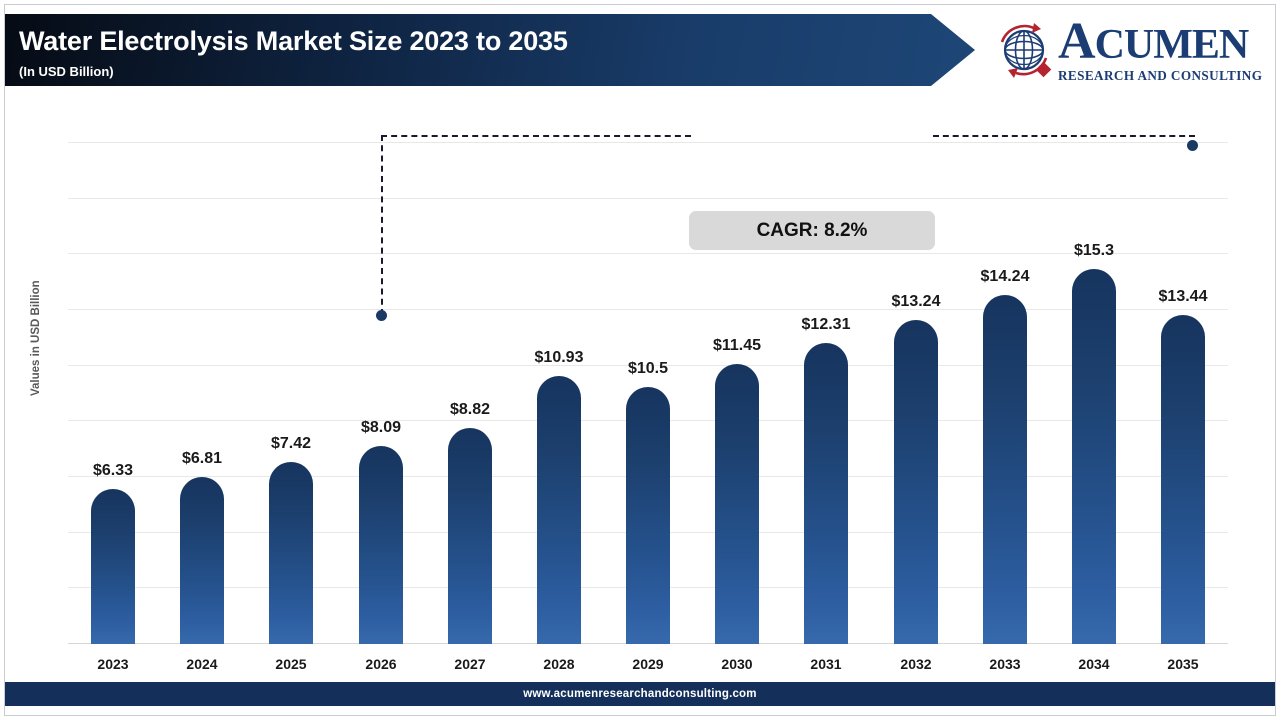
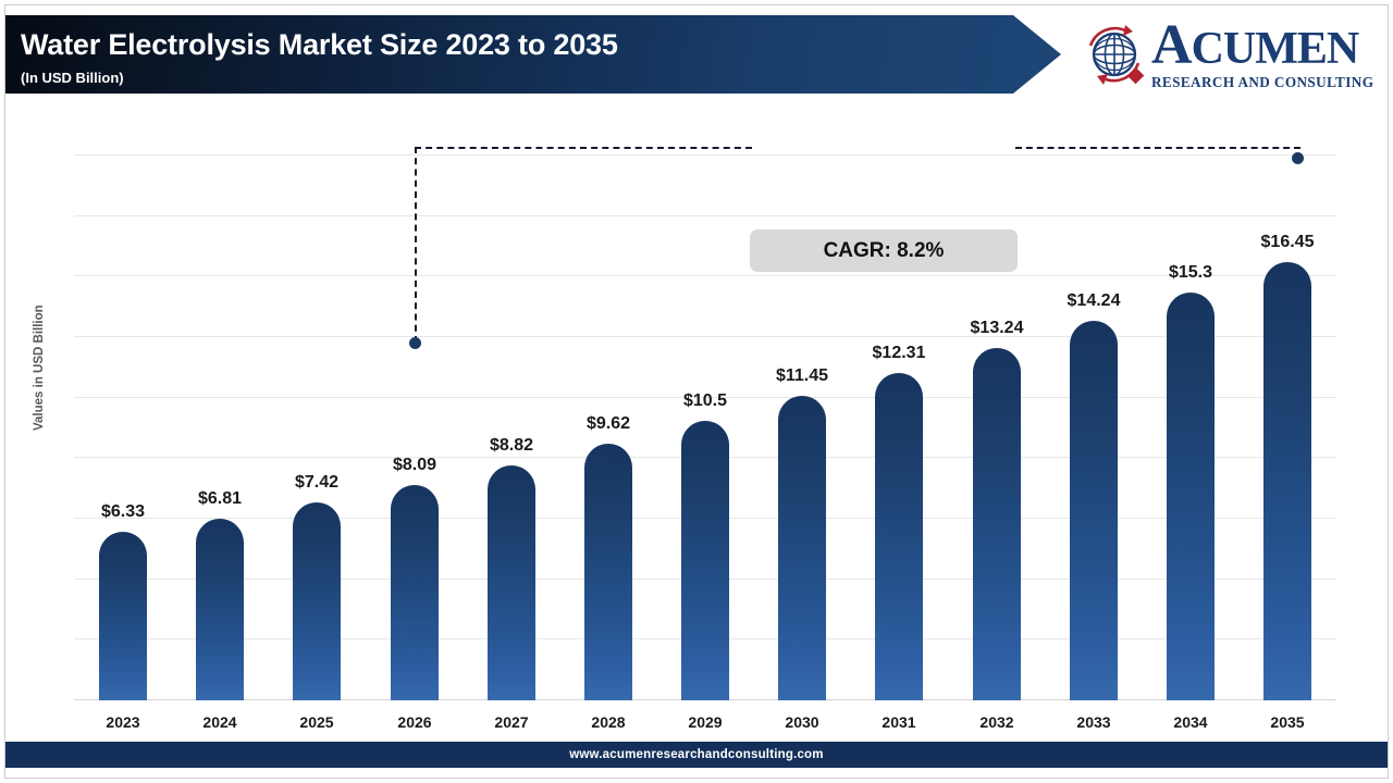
2028: $10.93 -> $9.62
2035: $13.44 -> $16.45
